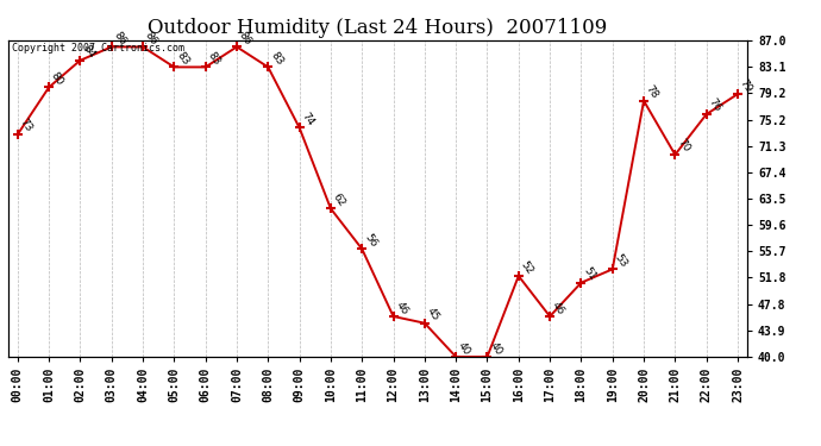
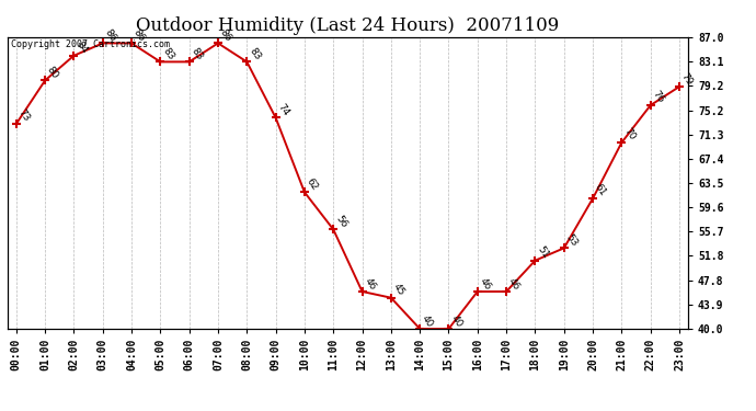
16:00: 52 -> 46
20:00: 78 -> 61
